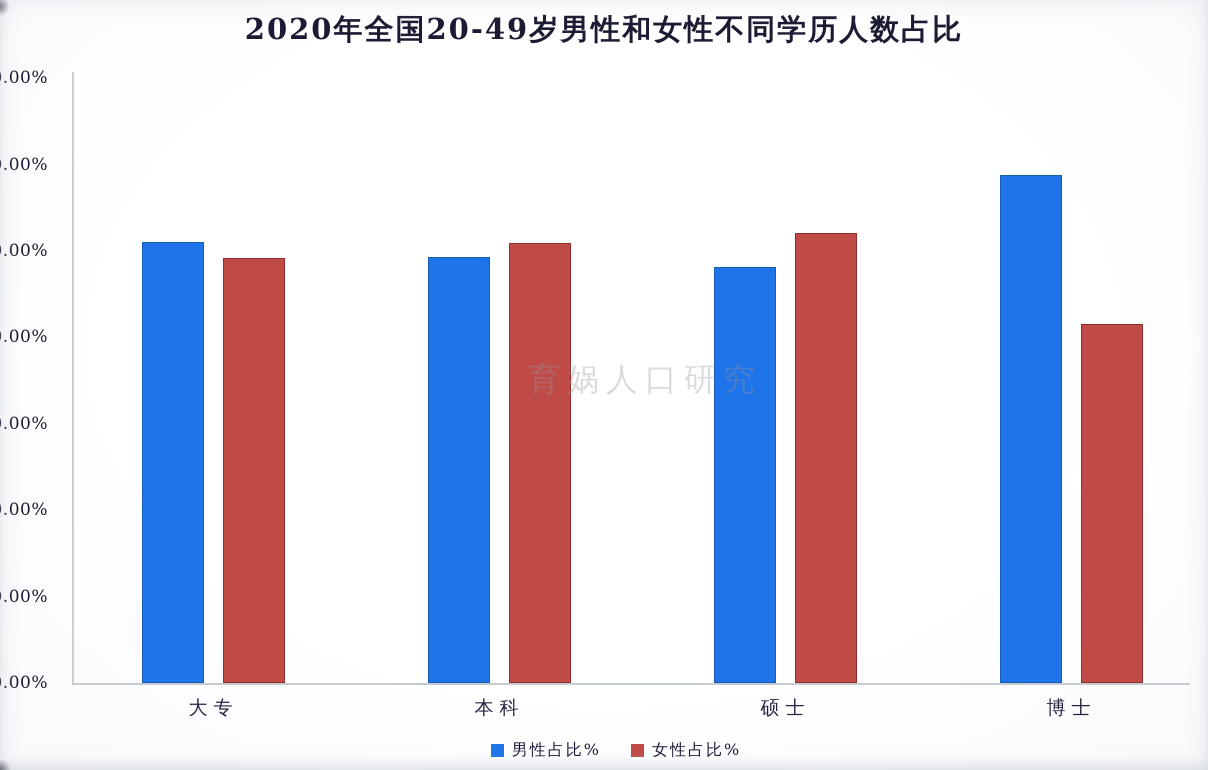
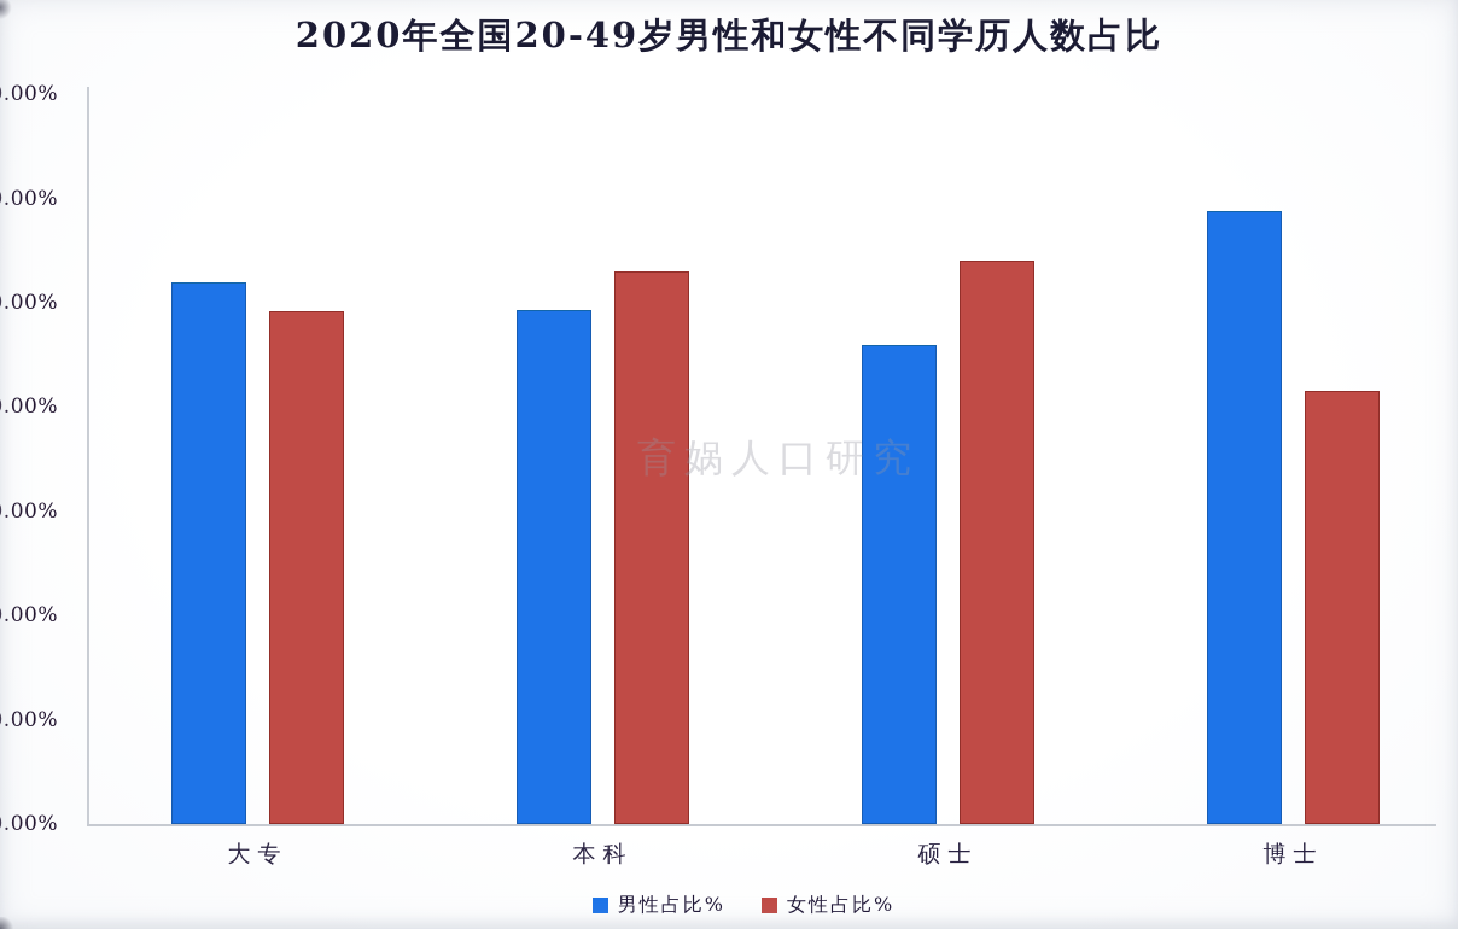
男性占比%/大专: 51% -> 52%
女性占比%/本科: 51% -> 53%
男性占比%/硕士: 48% -> 46%
女性占比%/硕士: 52% -> 54%
